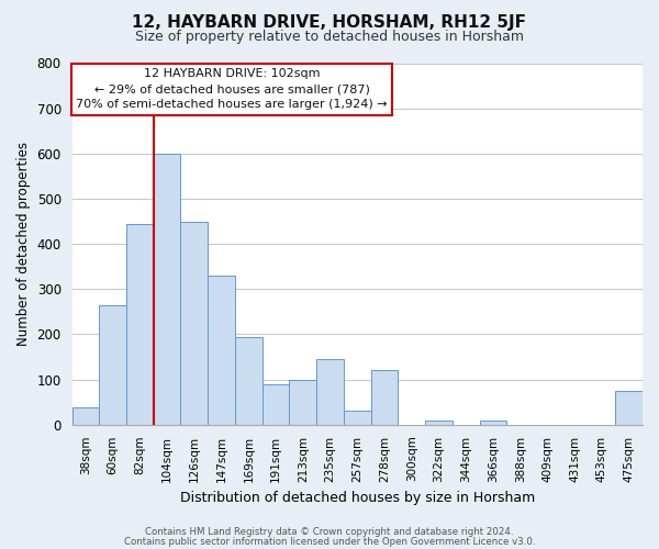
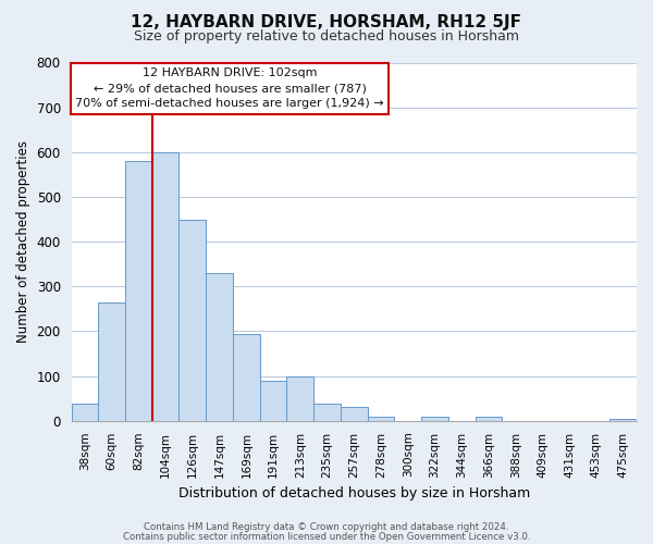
82sqm: 445 -> 580
235sqm: 145 -> 38
278sqm: 120 -> 10
475sqm: 75 -> 5
